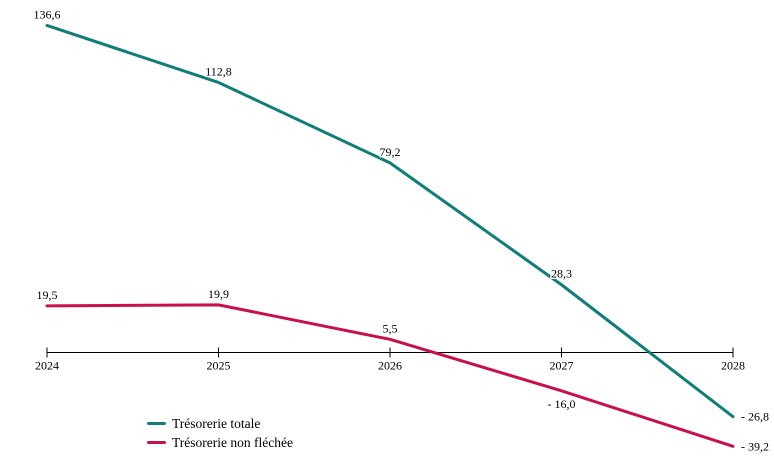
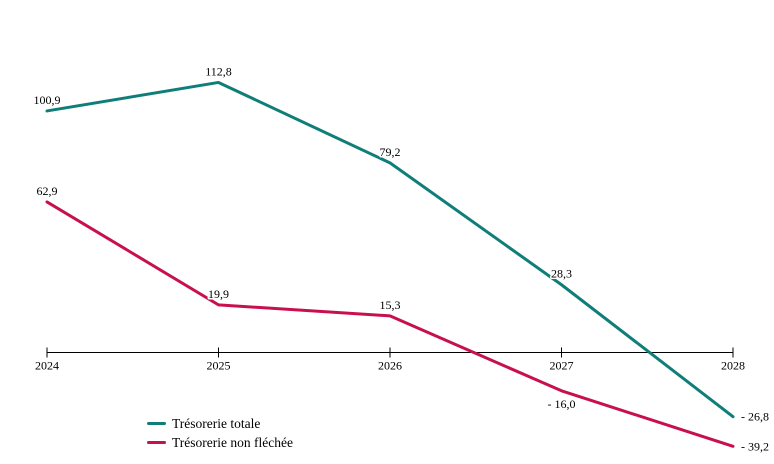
Trésorerie totale/2024: 136,6 -> 100,9
Trésorerie non fléchée/2024: 19,5 -> 62,9
Trésorerie non fléchée/2026: 5,5 -> 15,3
